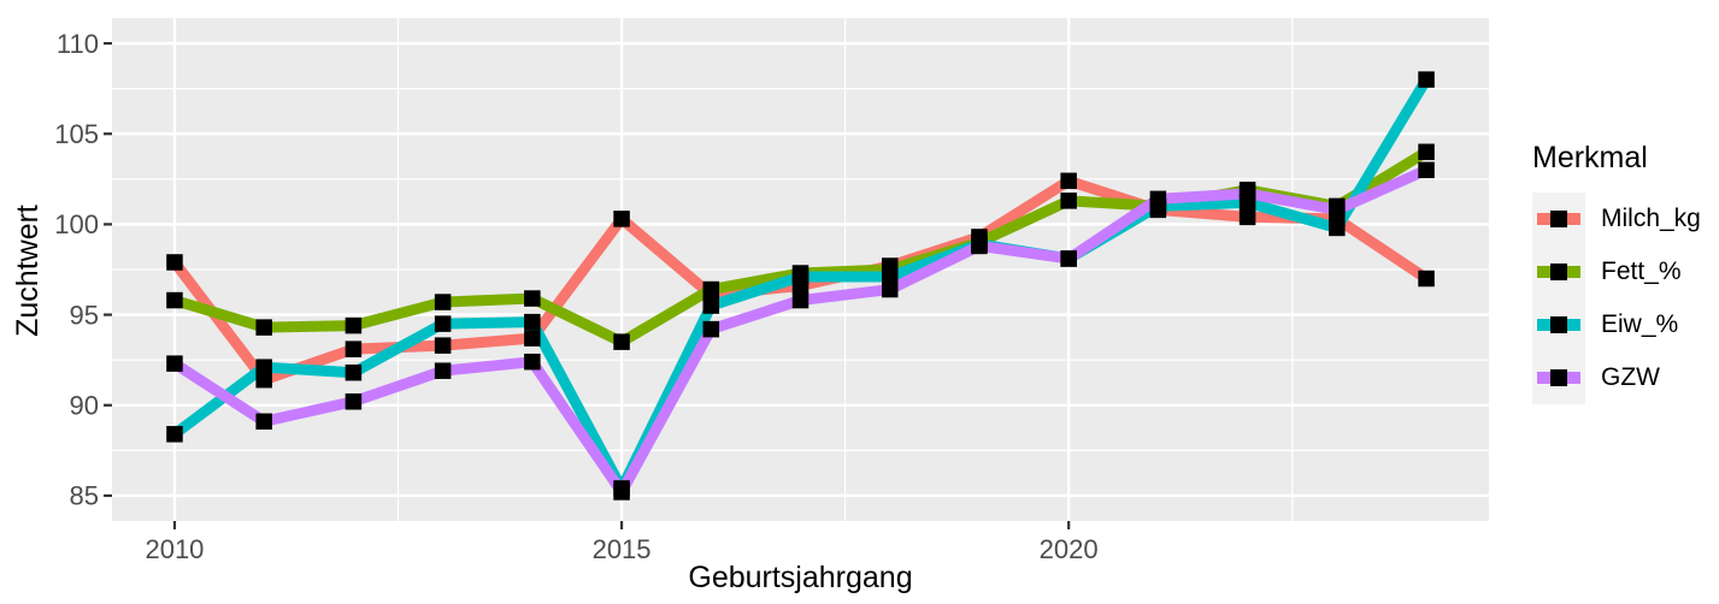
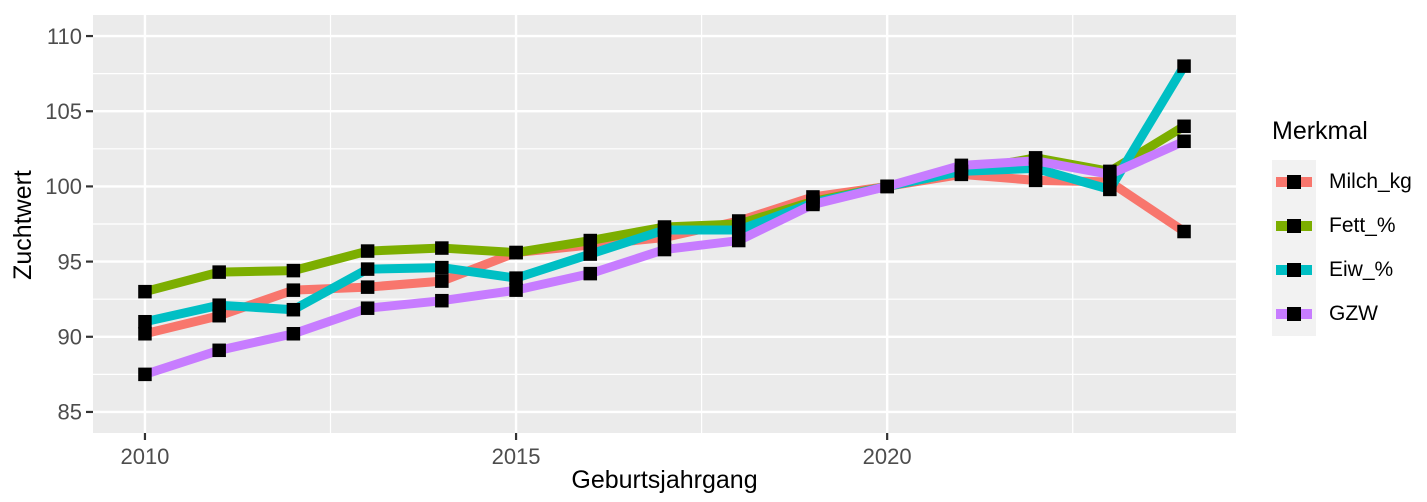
Milch_kg/2010: 97.9 -> 90.2
Fett_%/2010: 95.8 -> 93.0
Eiw_%/2010: 88.4 -> 91.0
GZW/2010: 92.3 -> 87.5
Milch_kg/2015: 100.3 -> 95.6
Fett_%/2015: 93.5 -> 95.6
Eiw_%/2015: 85.4 -> 93.9
GZW/2015: 85.2 -> 93.1
Milch_kg/2020: 102.4 -> 100.0
Fett_%/2020: 101.3 -> 100.0
Eiw_%/2020: 98.1 -> 100.0
GZW/2020: 98.1 -> 100.0
